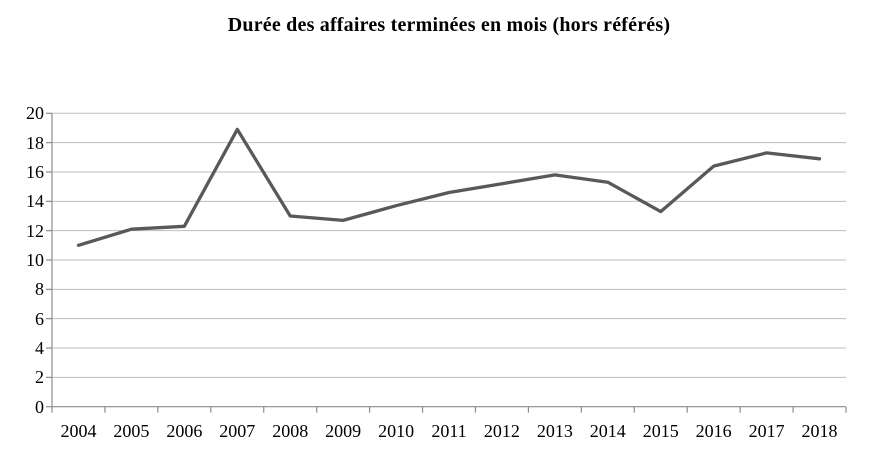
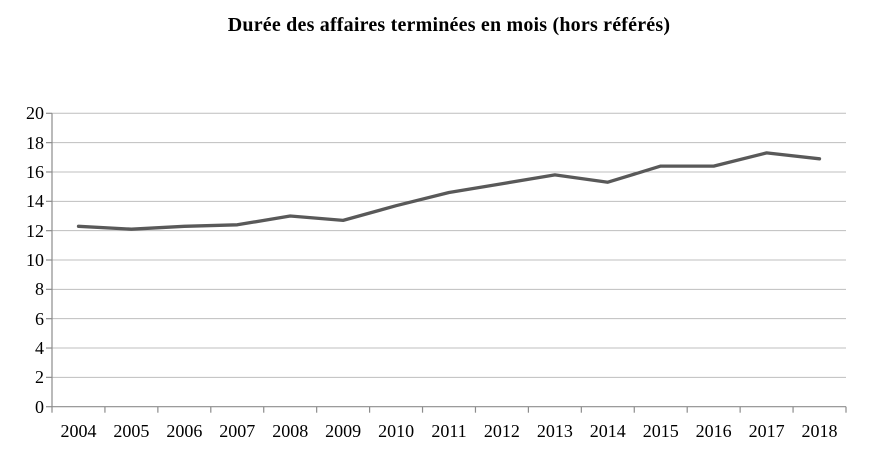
2004: 11.0 -> 12.3
2007: 18.9 -> 12.4
2015: 13.3 -> 16.4
